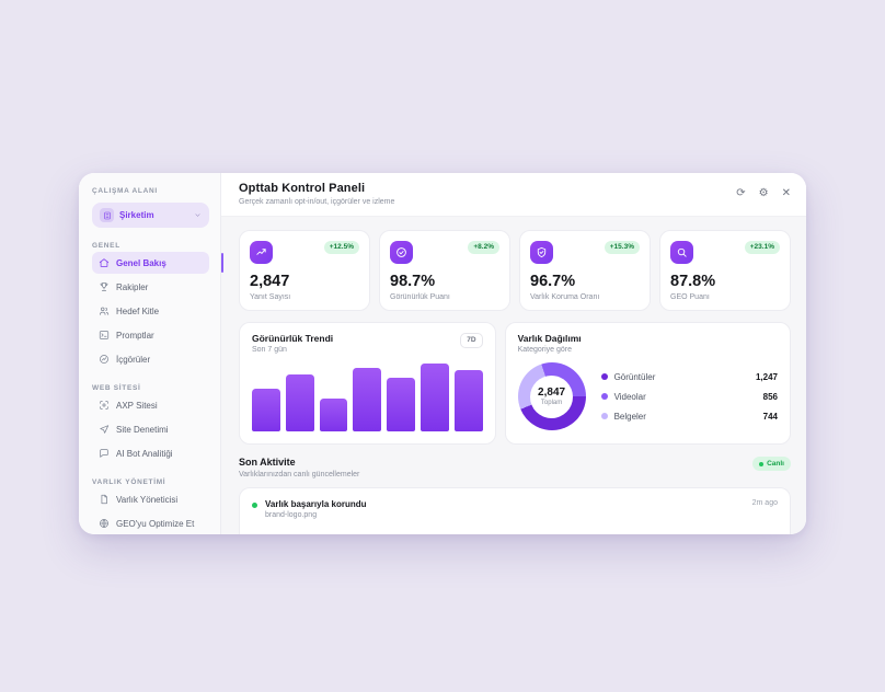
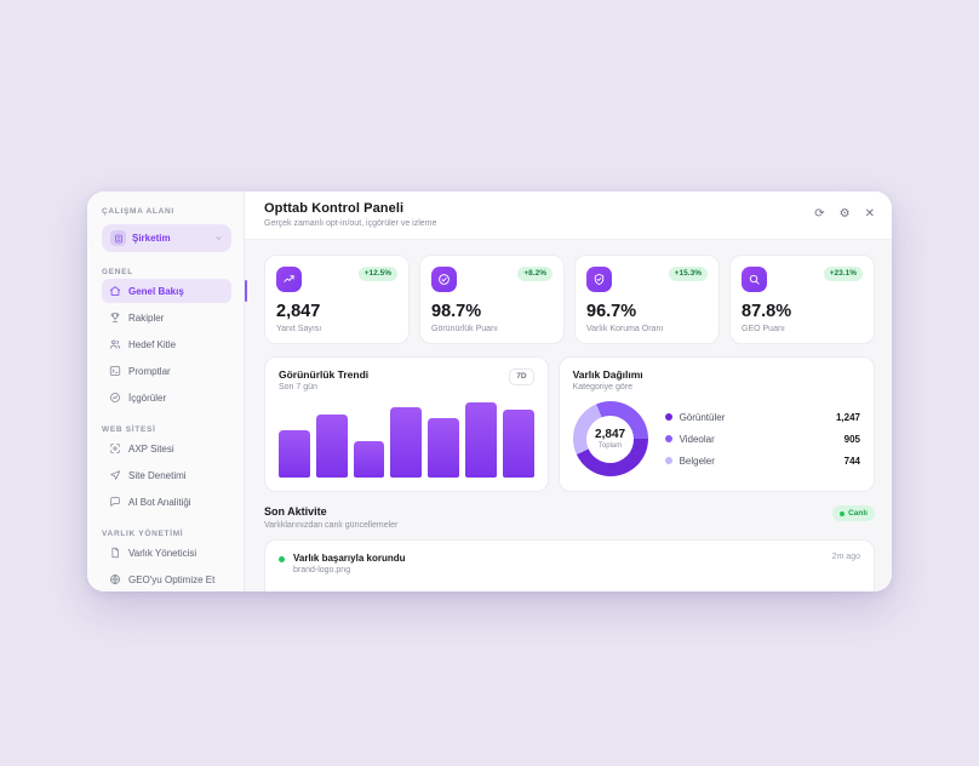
Varlık Dağılımı/Videolar: 856 -> 905
